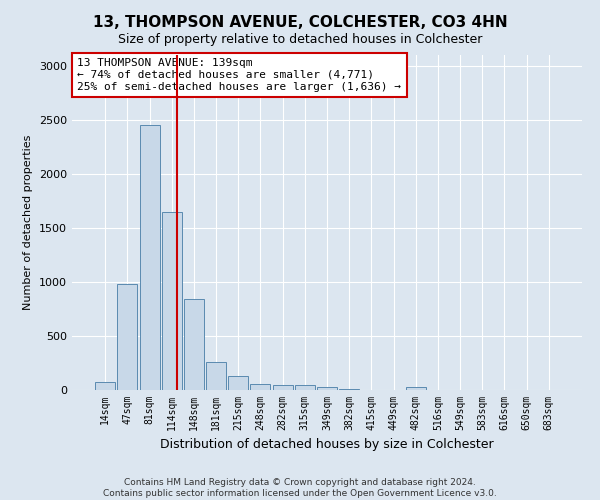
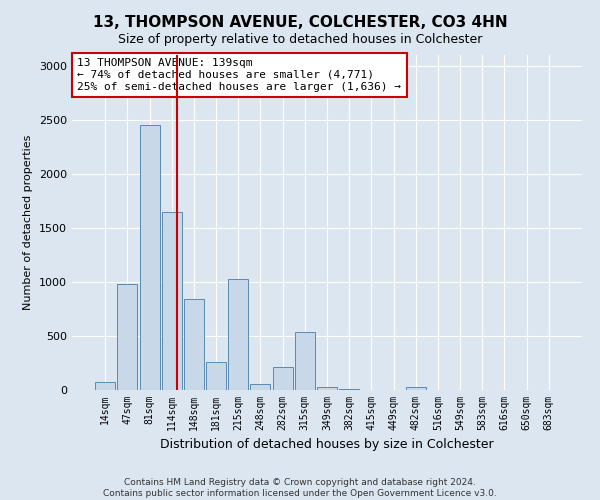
215sqm: 130 -> 1030
282sqm: 50 -> 210
315sqm: 40 -> 540
